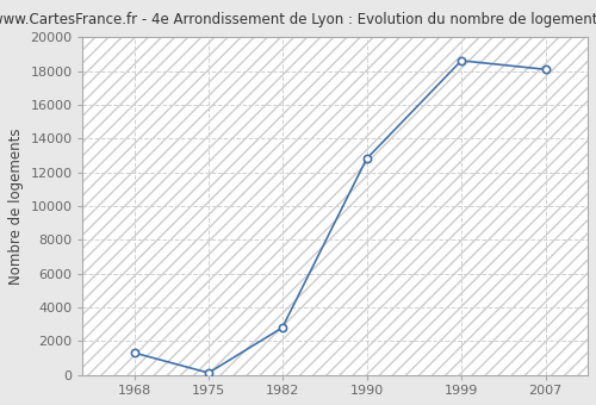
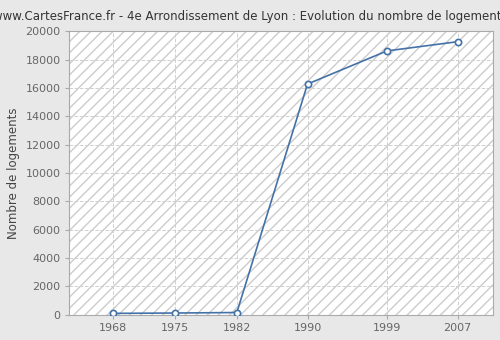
1968: 1300 -> 100
1982: 2800 -> 200
1990: 12800 -> 16300
2007: 18100 -> 19300
